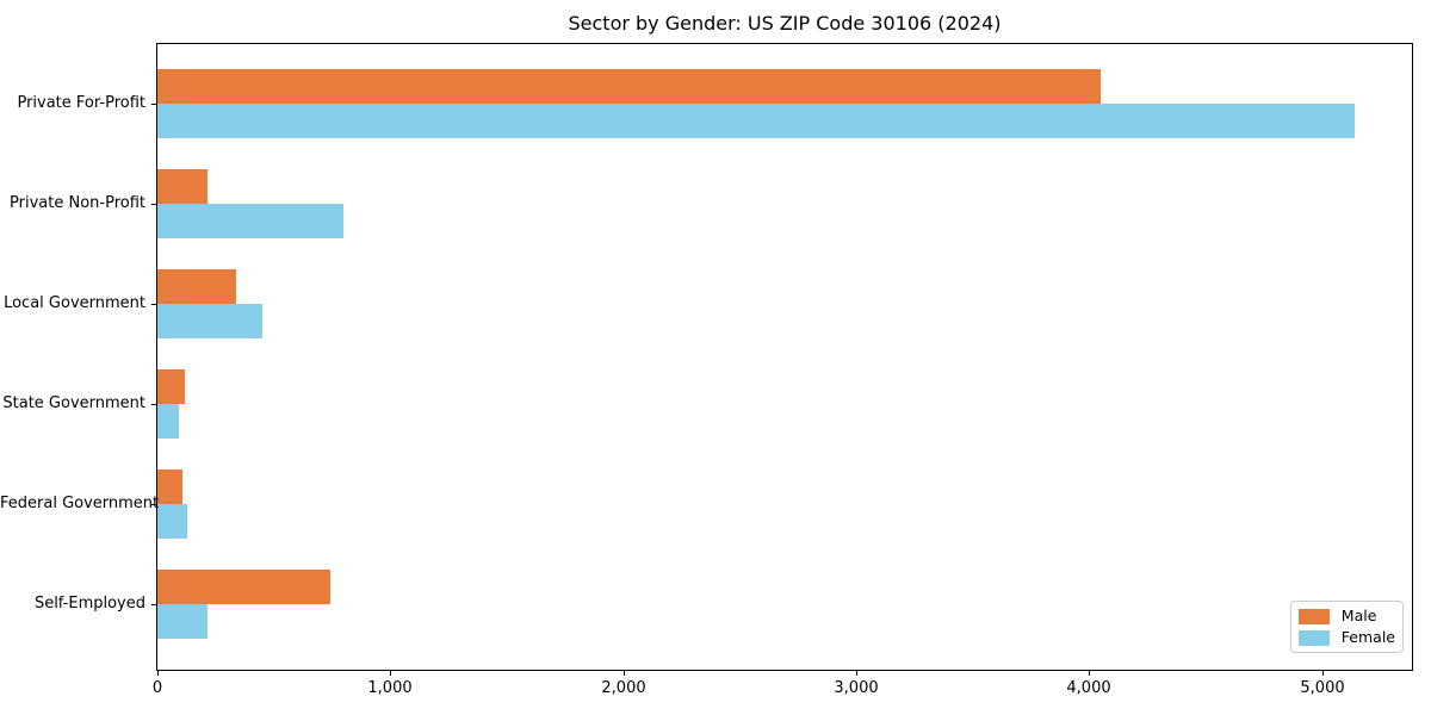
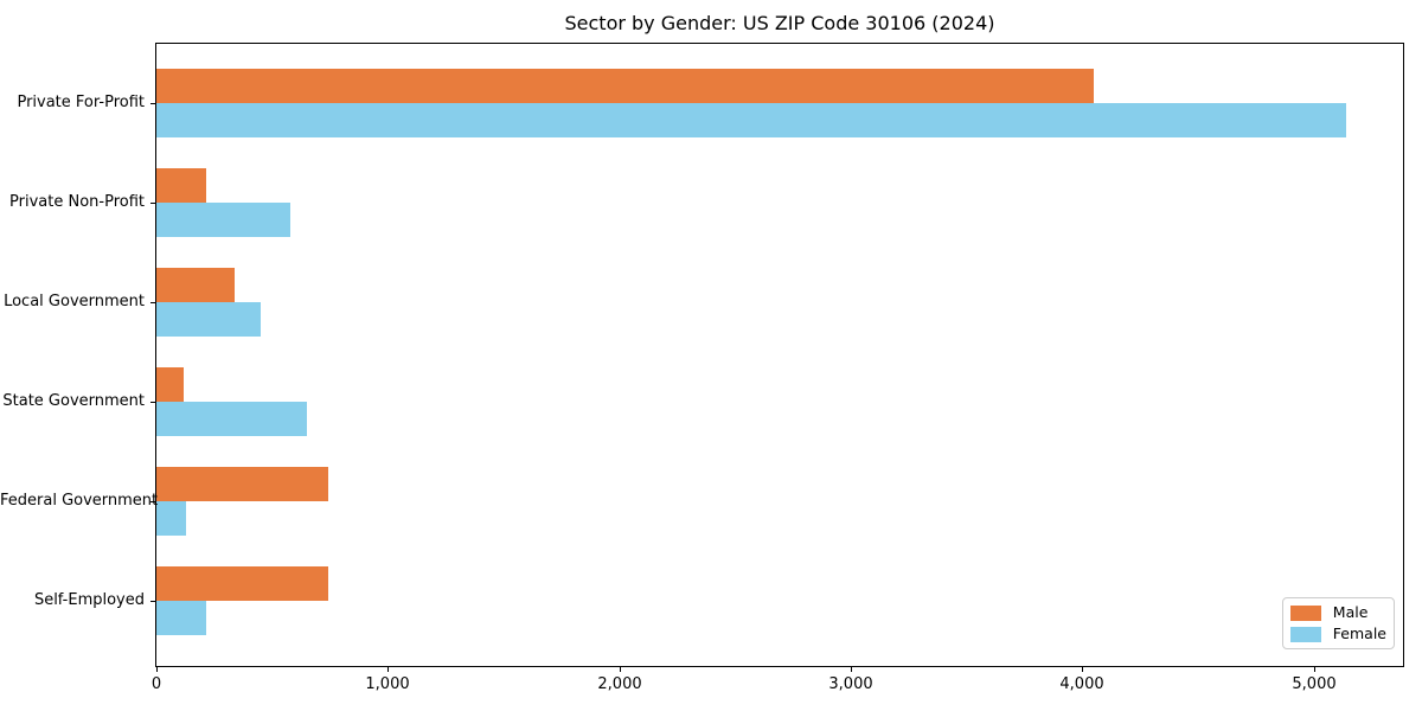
Female/Private Non-Profit: 800 -> 580
Female/State Government: 90 -> 650
Male/Federal Government: 110 -> 740
